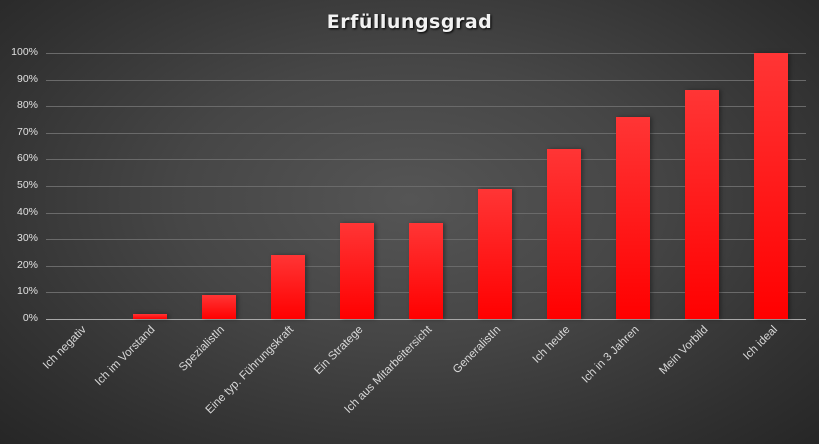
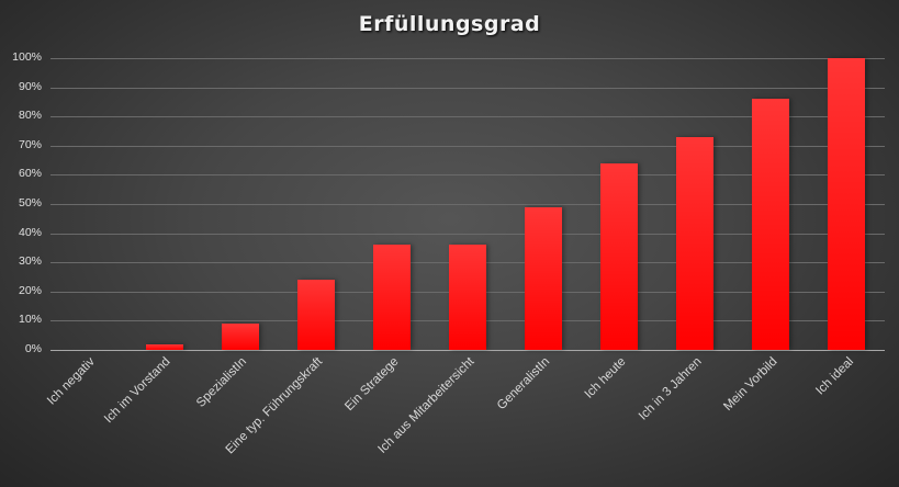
Ich in 3 Jahren: 76% -> 73%
